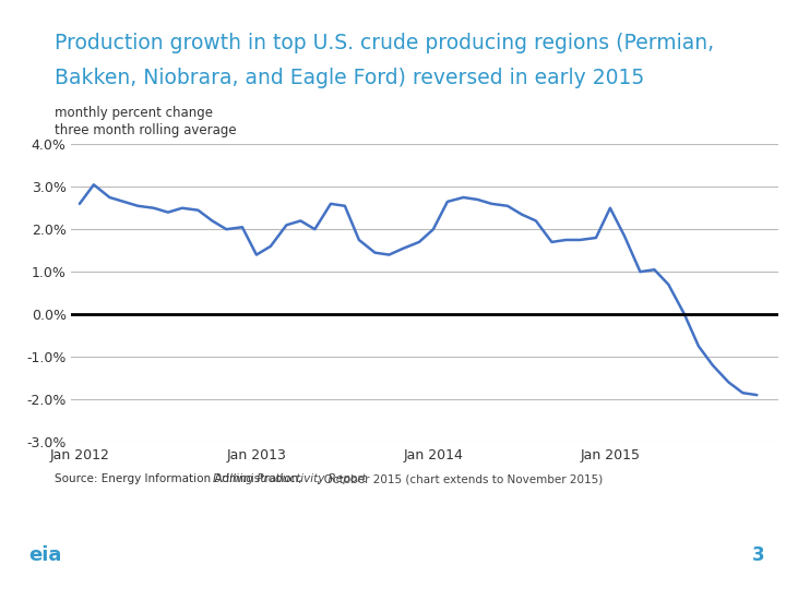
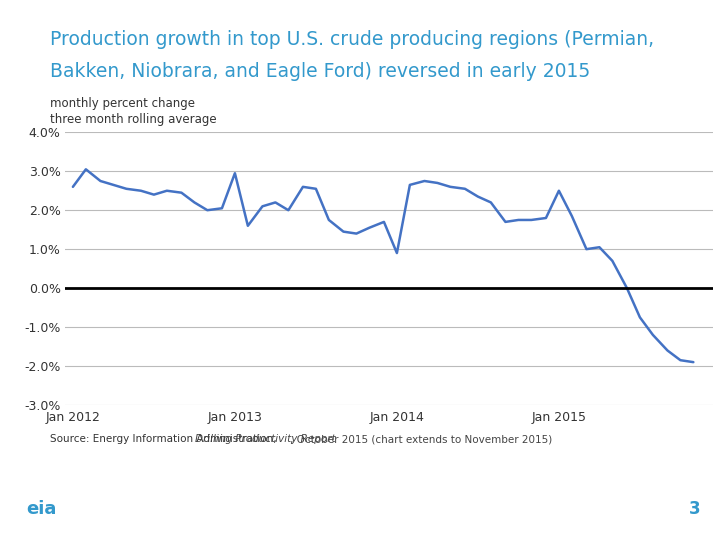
Jan 2013: 1.40% -> 2.95%
Jan 2014: 2.00% -> 0.90%
